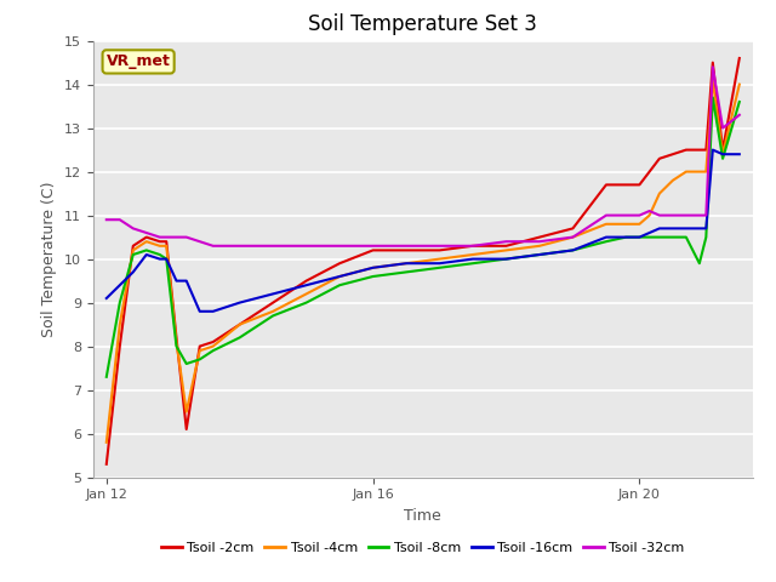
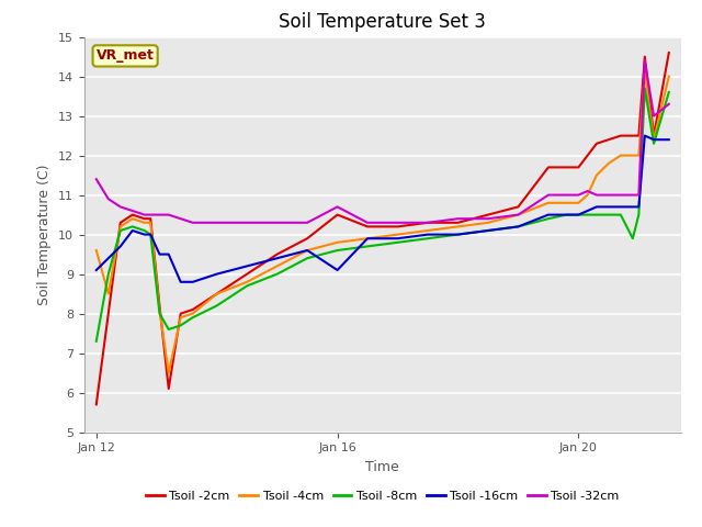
Tsoil -2cm/Jan 12: 5.3 -> 5.7
Tsoil -4cm/Jan 12: 5.8 -> 9.6
Tsoil -32cm/Jan 12: 10.9 -> 11.4
Tsoil -2cm/Jan 16: 10.2 -> 10.5
Tsoil -16cm/Jan 16: 9.8 -> 9.1
Tsoil -32cm/Jan 16: 10.3 -> 10.7
